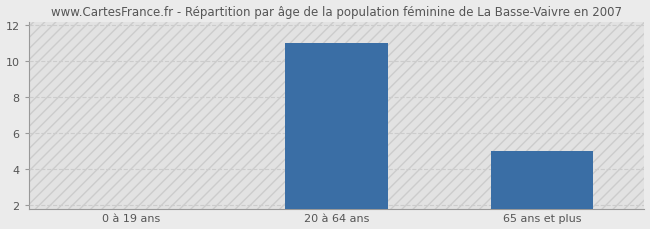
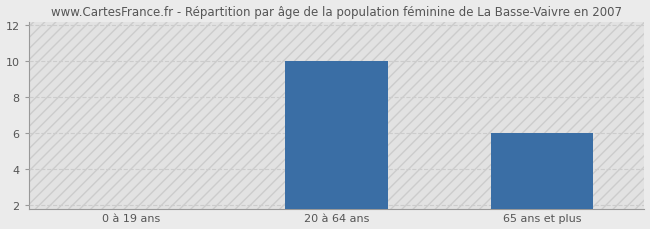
20 à 64 ans: 11 -> 10
65 ans et plus: 5 -> 6
